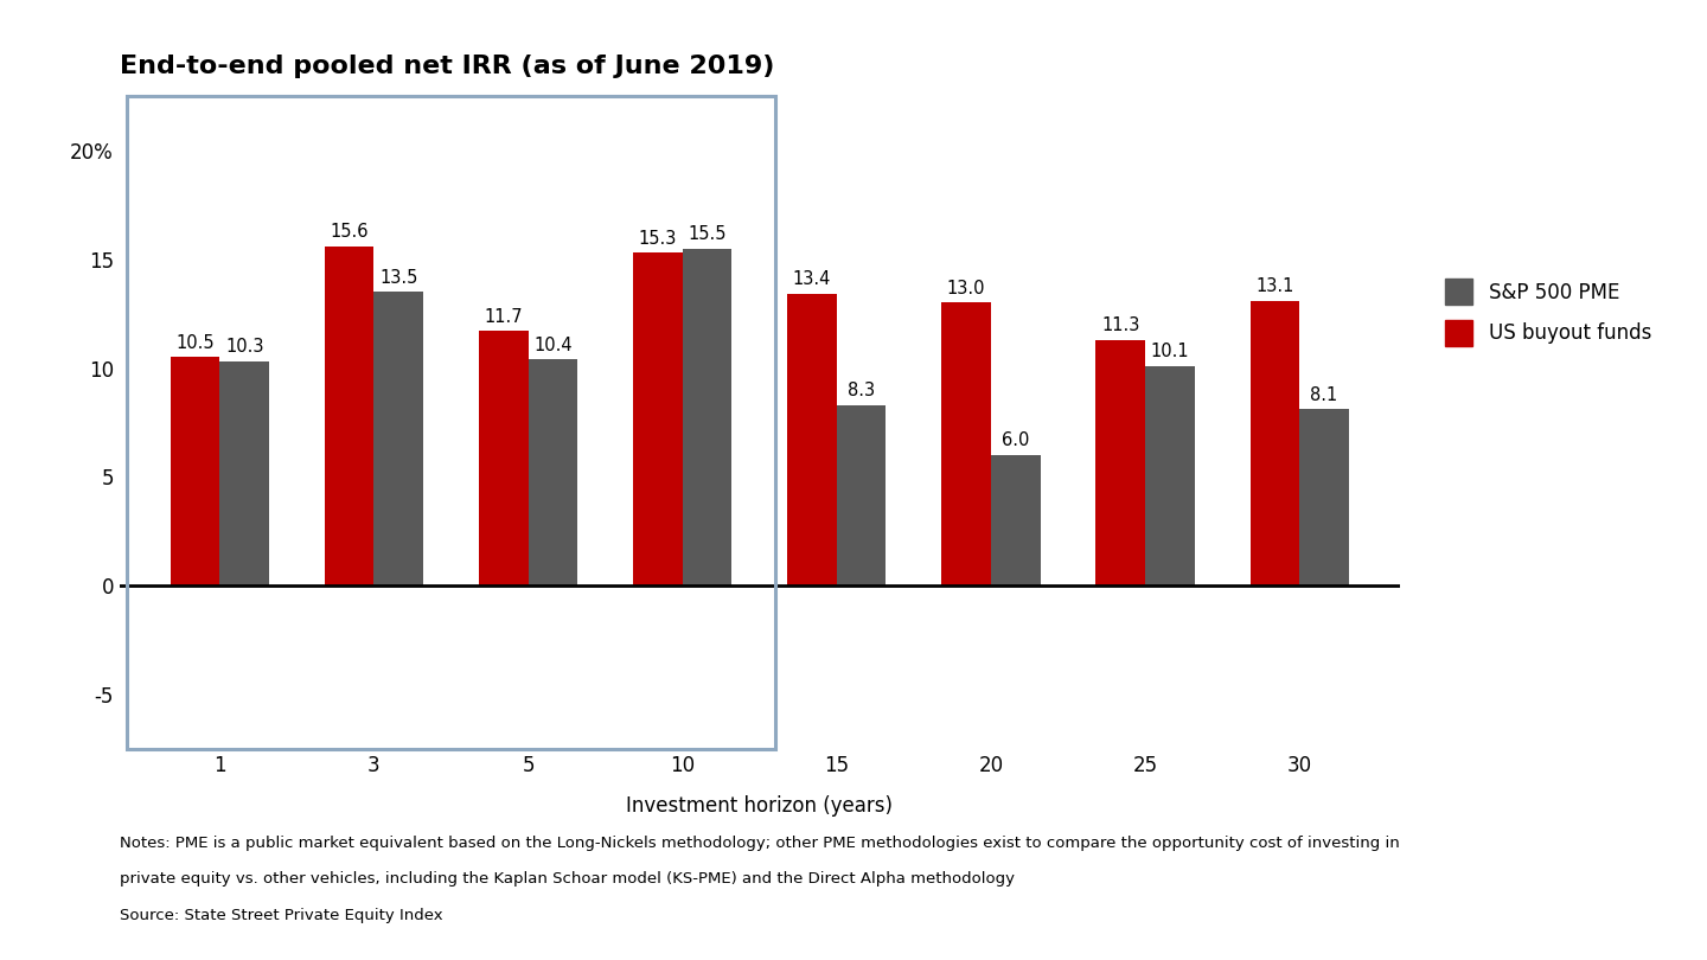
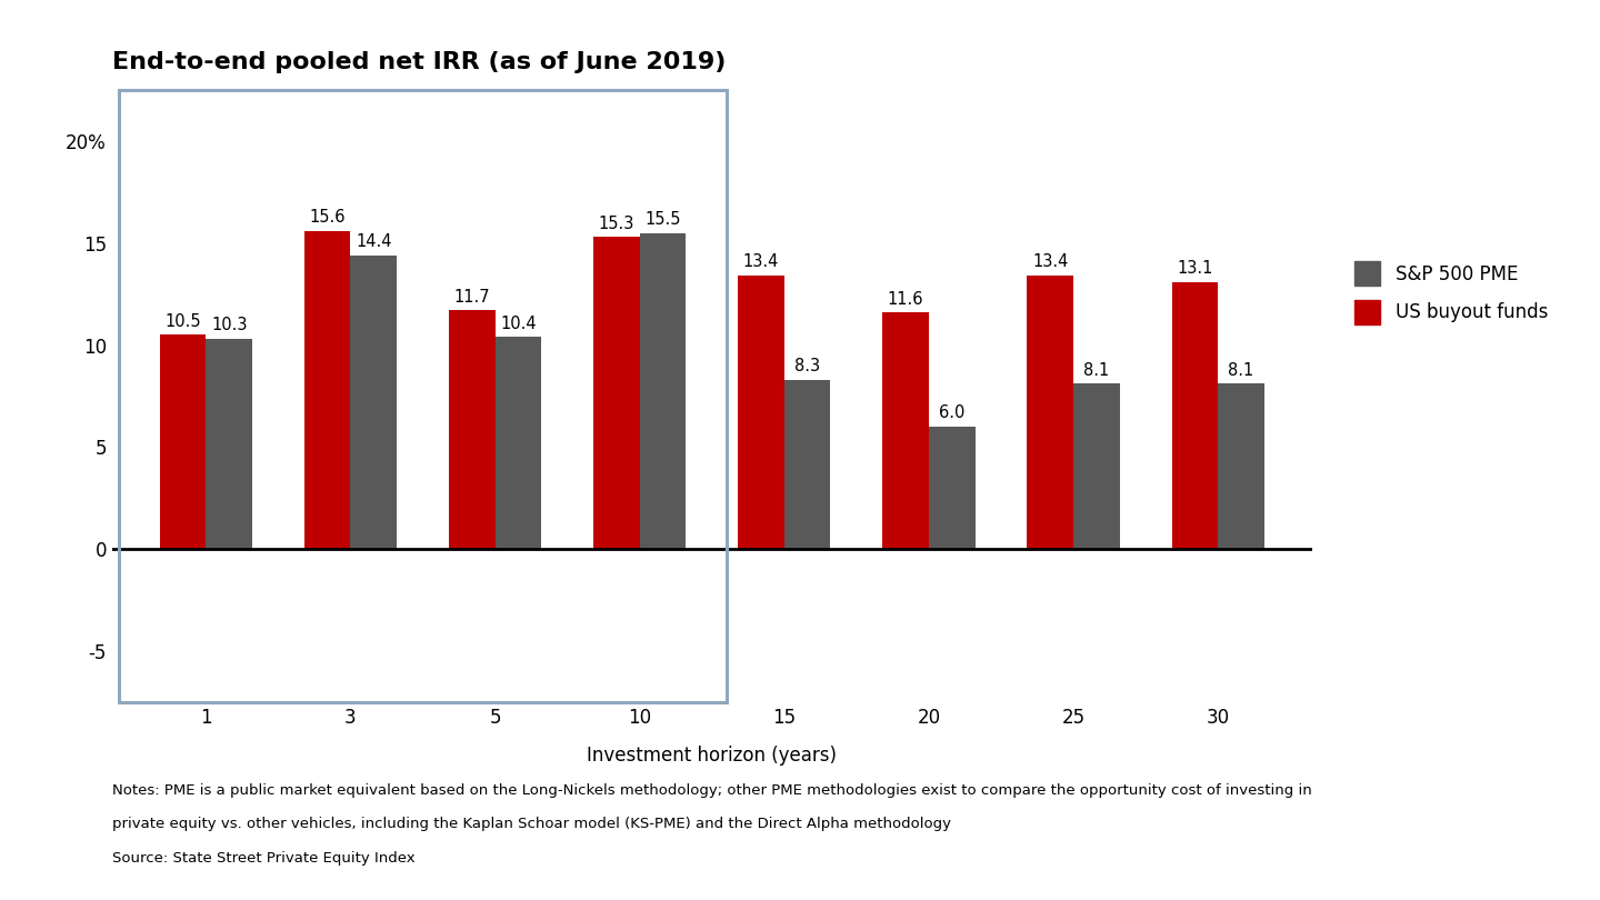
S&P 500 PME/3: 13.5 -> 14.4
US buyout funds/20: 13.0 -> 11.6
US buyout funds/25: 11.3 -> 13.4
S&P 500 PME/25: 10.1 -> 8.1
